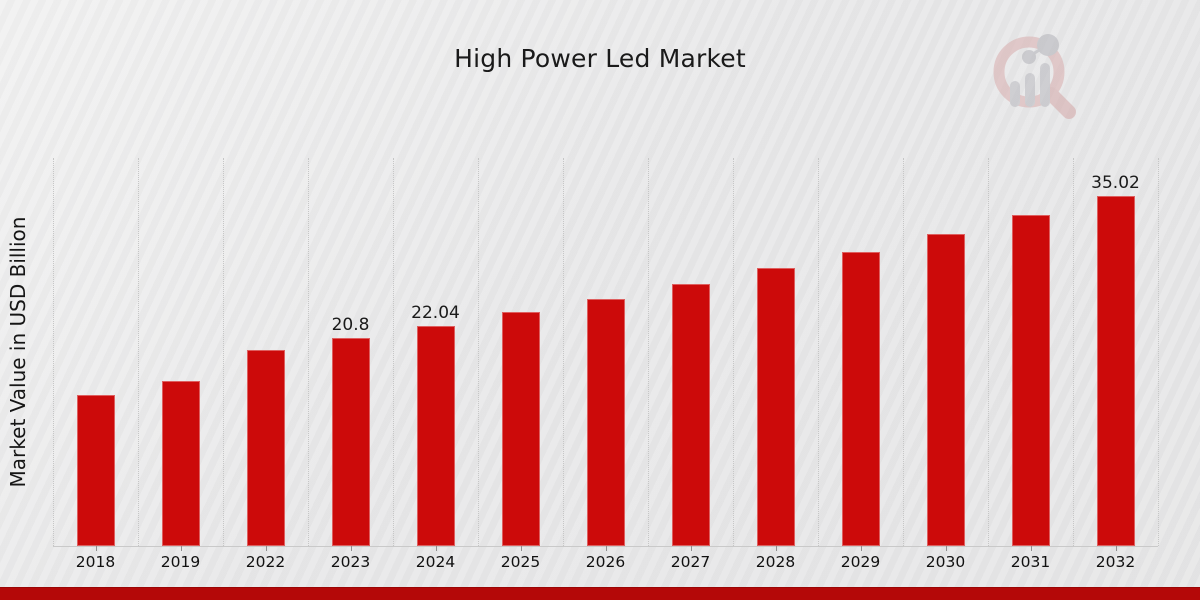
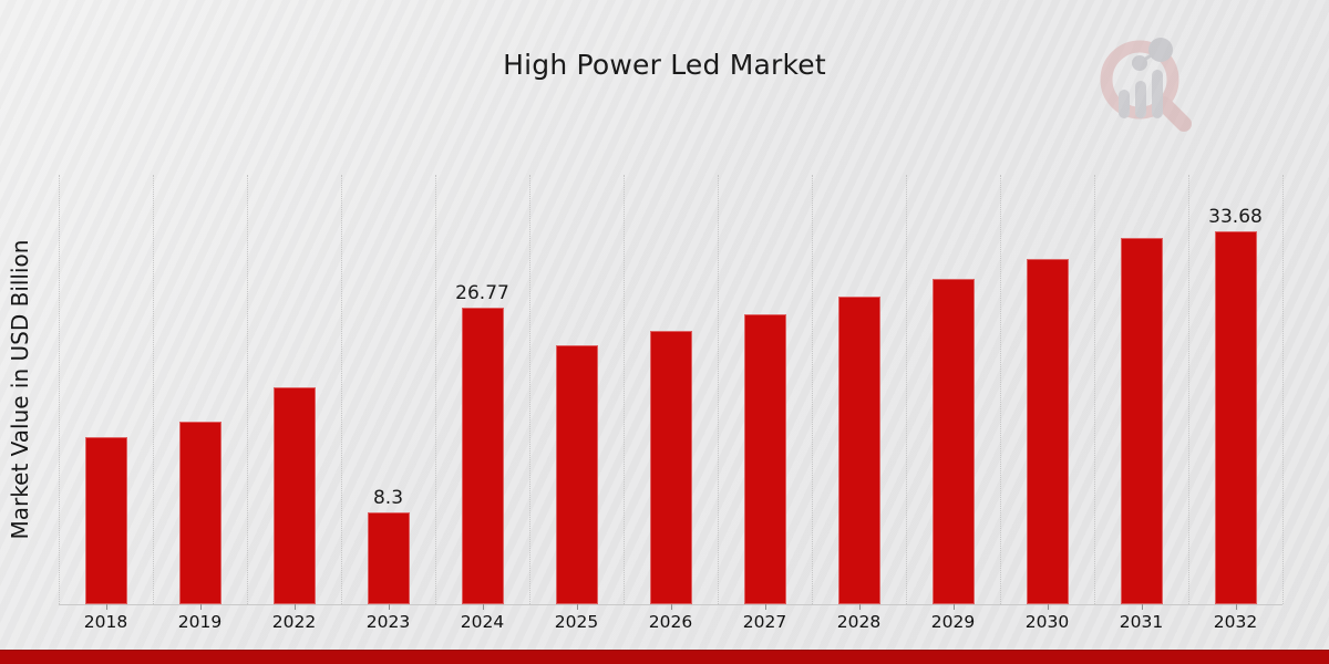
2023: 20.8 -> 8.3
2024: 22.04 -> 26.77
2032: 35.02 -> 33.68
